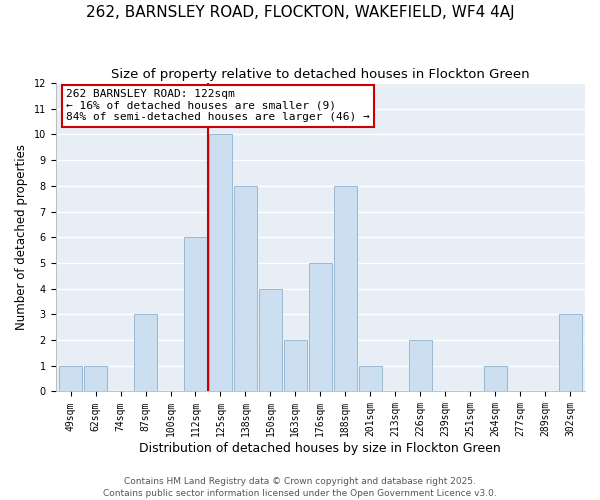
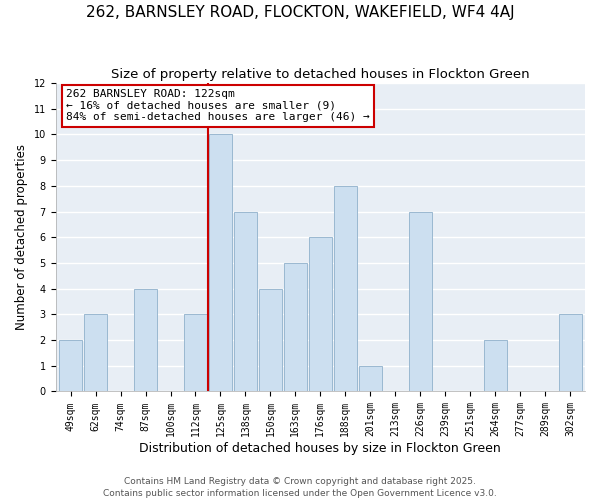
49sqm: 1 -> 2
62sqm: 1 -> 3
87sqm: 3 -> 4
112sqm: 6 -> 3
138sqm: 8 -> 7
163sqm: 2 -> 5
176sqm: 5 -> 6
226sqm: 2 -> 7
264sqm: 1 -> 2
